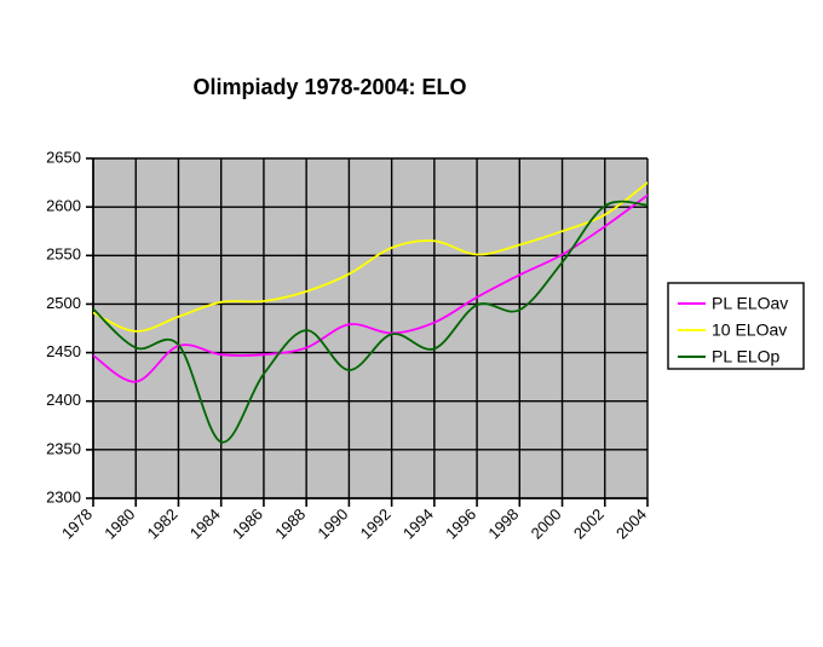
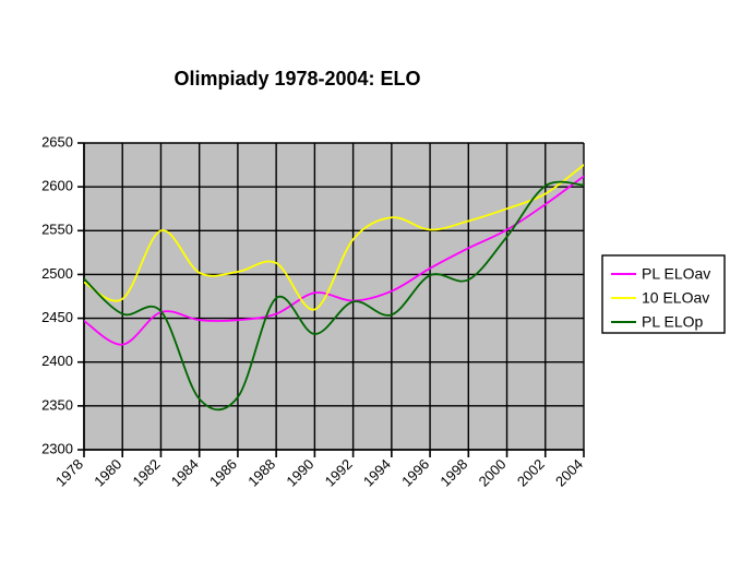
10 ELOav/1982: 2490 -> 2550
PL ELOp/1986: 2430 -> 2360
10 ELOav/1990: 2530 -> 2460
10 ELOav/1992: 2560 -> 2540
